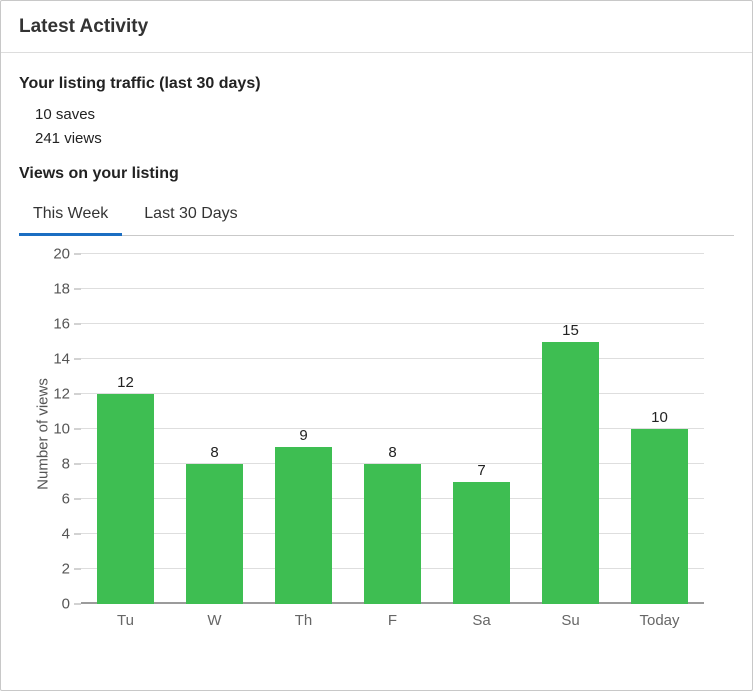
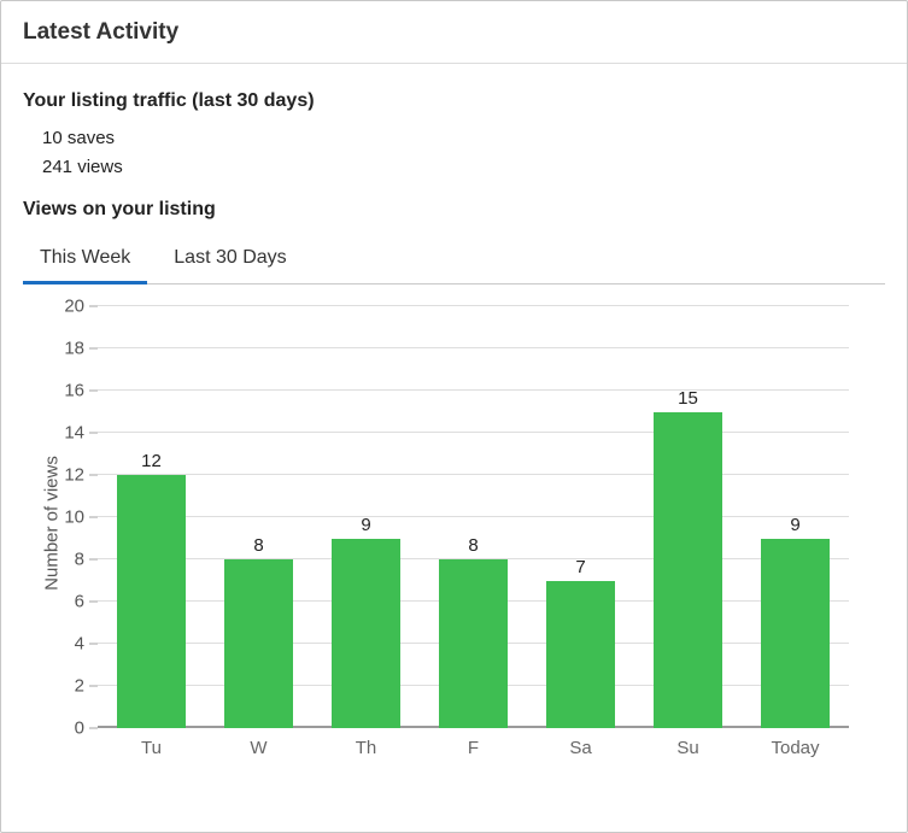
Today: 10 -> 9
